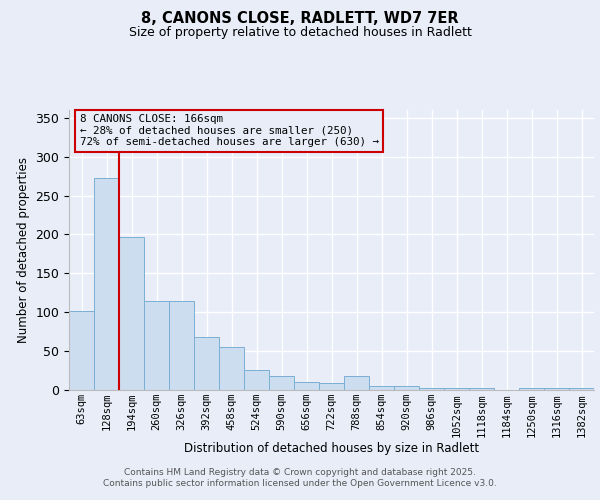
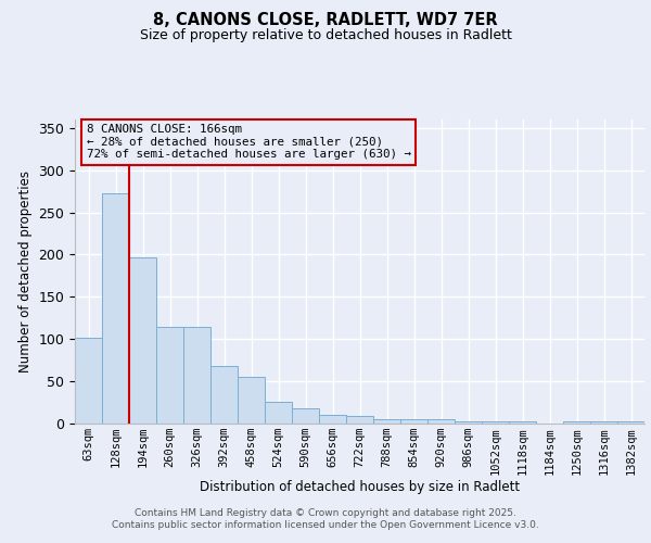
788sqm: 18 -> 5
